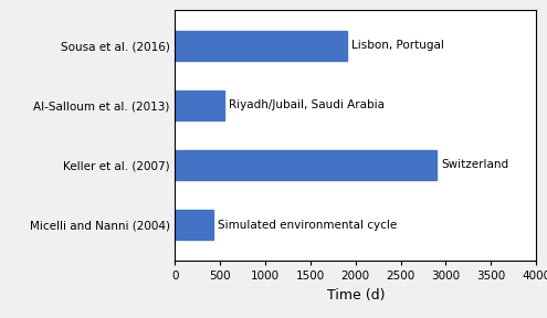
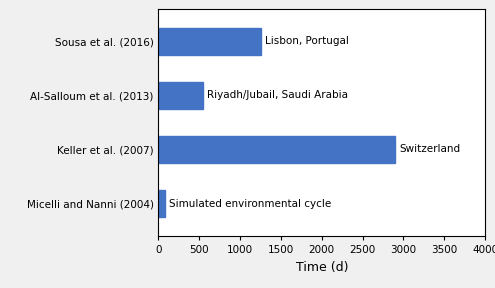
Sousa et al. (2016): 1900 -> 1260
Micelli and Nanni (2004): 420 -> 80
